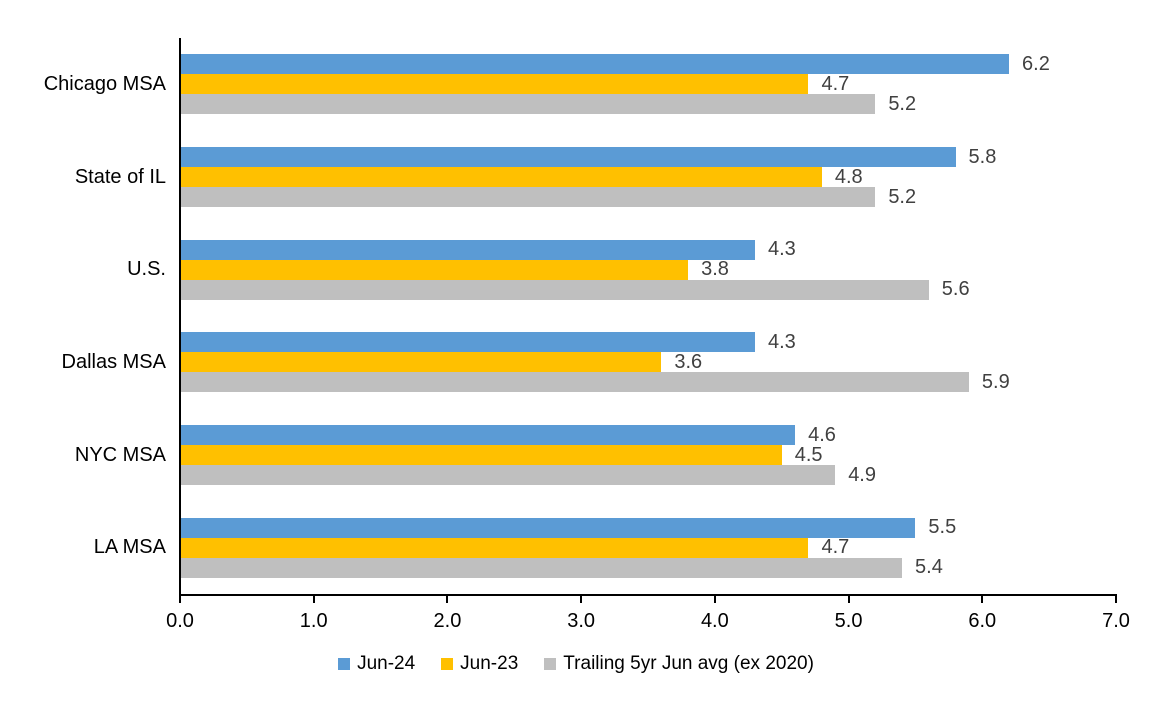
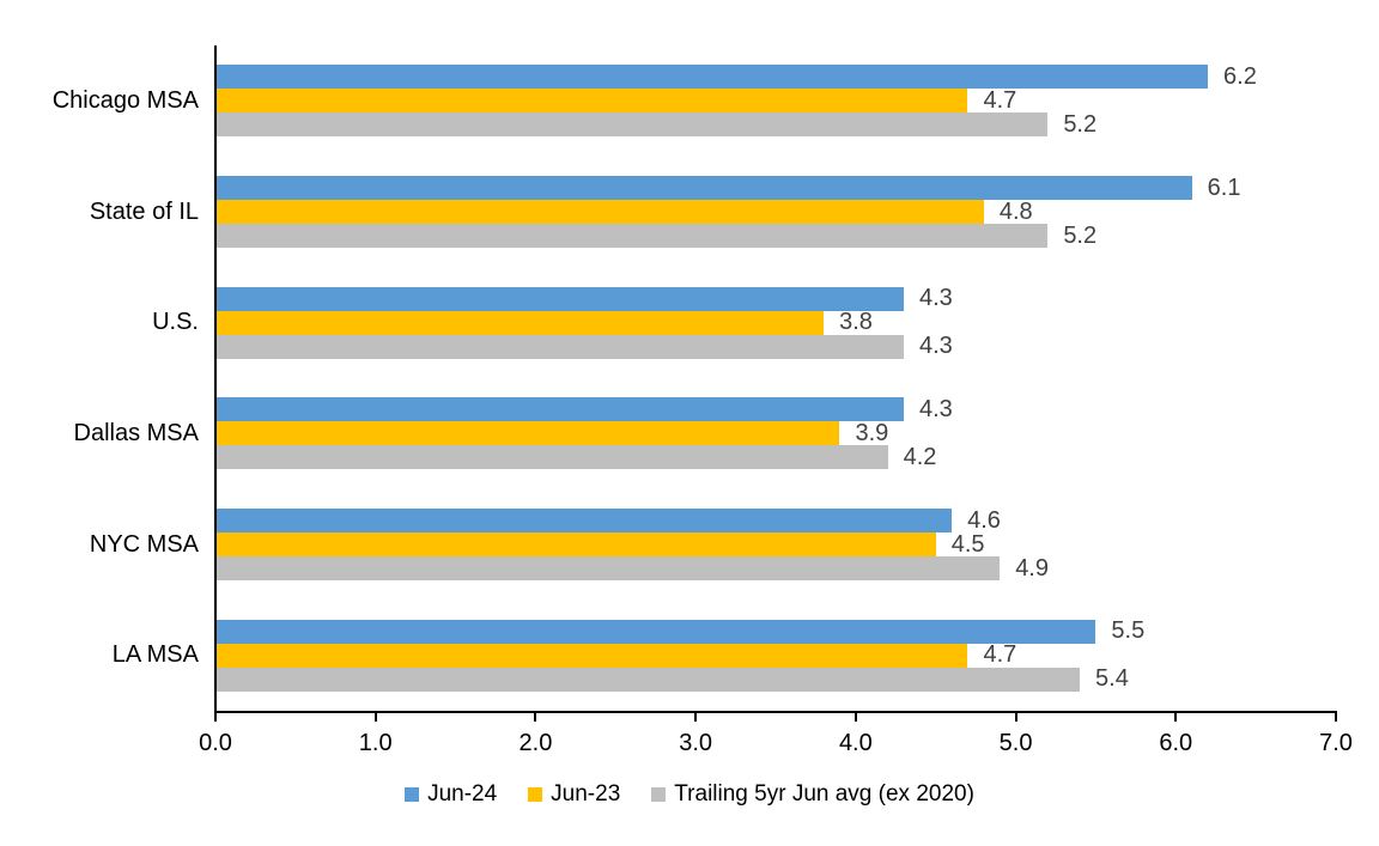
Jun-24/State of IL: 5.8 -> 6.1
Trailing 5yr Jun avg (ex 2020)/U.S.: 5.6 -> 4.3
Jun-23/Dallas MSA: 3.6 -> 3.9
Trailing 5yr Jun avg (ex 2020)/Dallas MSA: 5.9 -> 4.2
